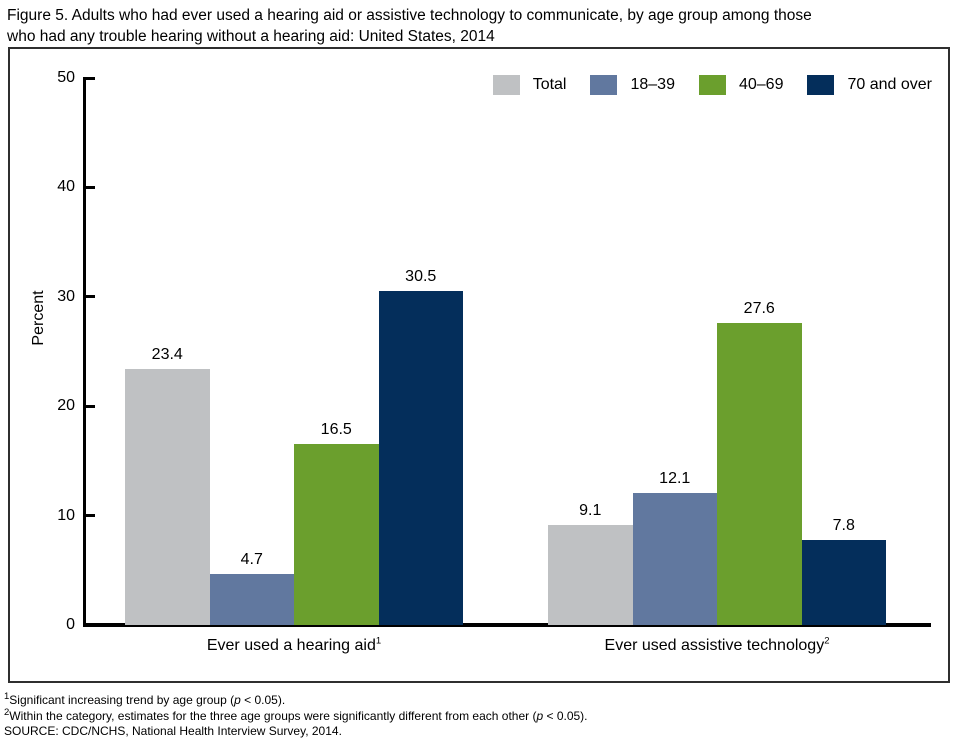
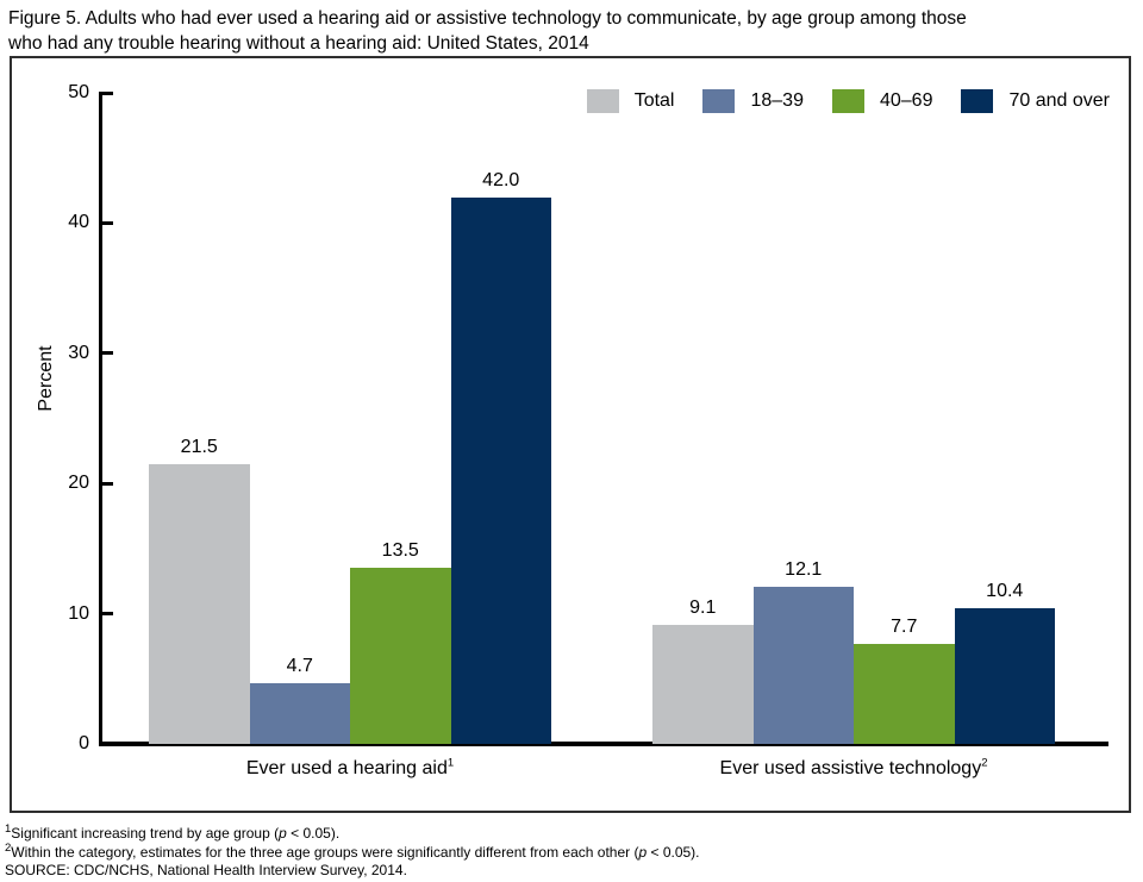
Total/Ever used a hearing aid: 23.4 -> 21.5
40–69/Ever used a hearing aid: 16.5 -> 13.5
70 and over/Ever used a hearing aid: 30.5 -> 42.0
40–69/Ever used assistive technology: 27.6 -> 7.7
70 and over/Ever used assistive technology: 7.8 -> 10.4
